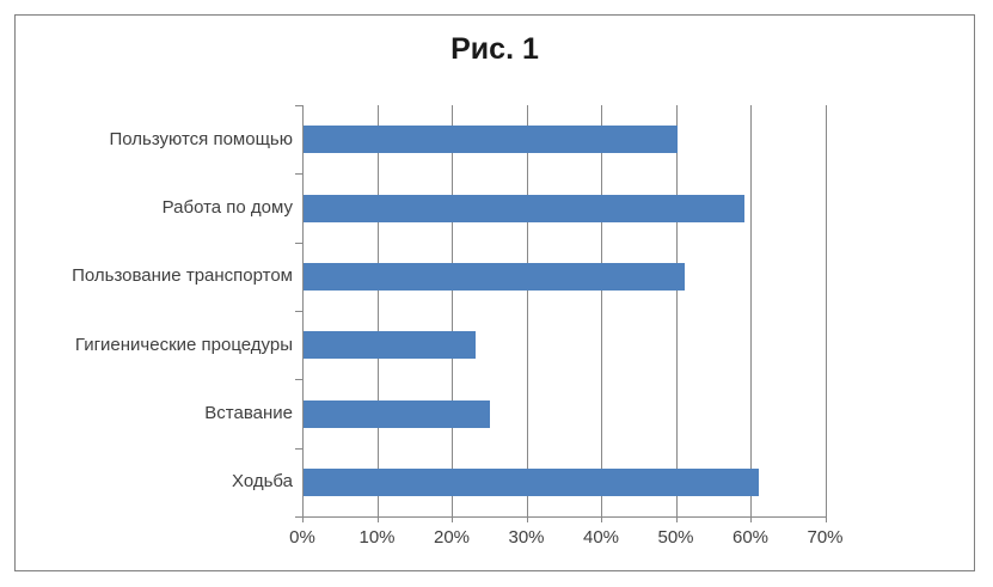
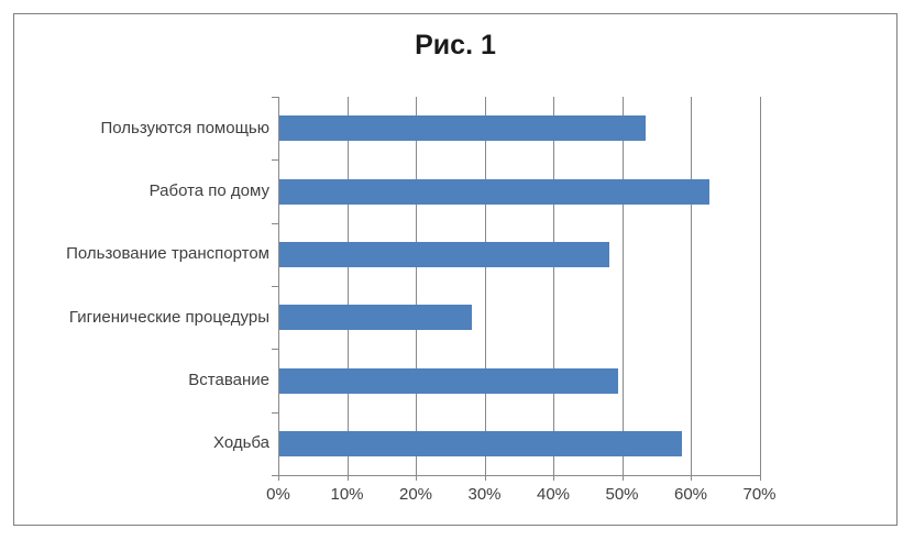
Пользуются помощью: 50% -> 53%
Работа по дому: 59% -> 62%
Пользование транспортом: 51% -> 48%
Гигиенические процедуры: 23% -> 28%
Вставание: 25% -> 49%
Ходьба: 61% -> 58%
